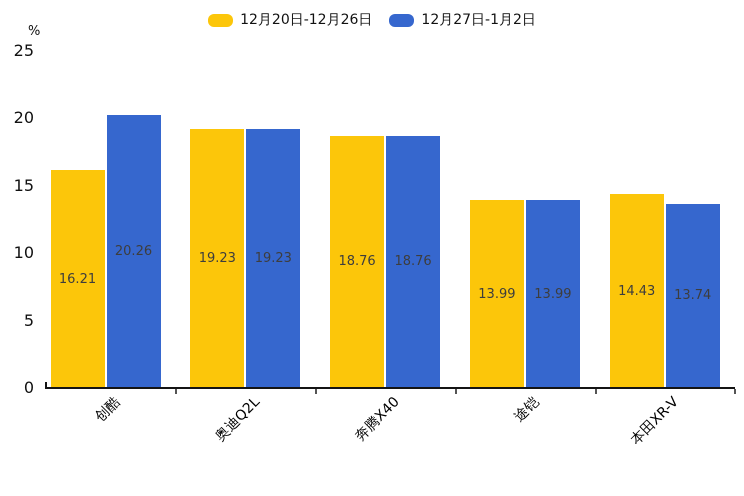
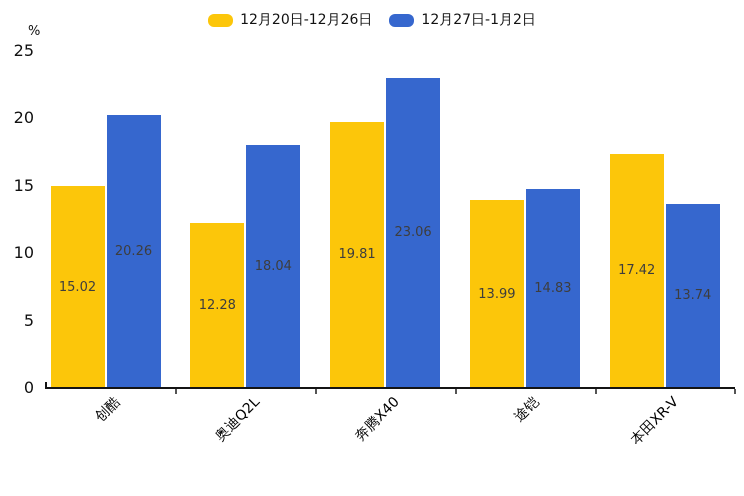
12月20日-12月26日/创酷: 16.21 -> 15.02
12月20日-12月26日/奥迪Q2L: 19.23 -> 12.28
12月27日-1月2日/奥迪Q2L: 19.23 -> 18.04
12月20日-12月26日/奔腾X40: 18.76 -> 19.81
12月27日-1月2日/奔腾X40: 18.76 -> 23.06
12月27日-1月2日/途铠: 13.99 -> 14.83
12月20日-12月26日/本田XR-V: 14.43 -> 17.42
